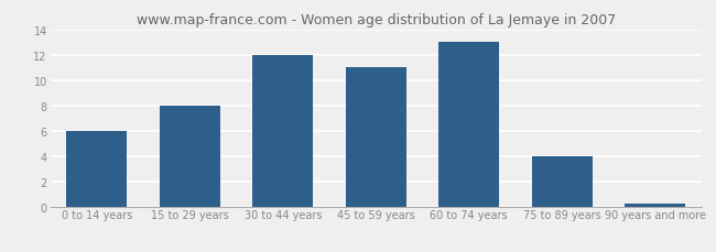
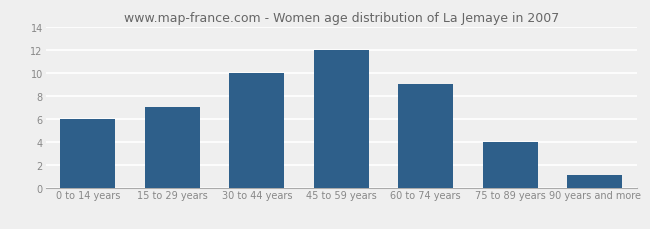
15 to 29 years: 8.0 -> 7.0
30 to 44 years: 12.0 -> 10.0
45 to 59 years: 11.0 -> 12.0
60 to 74 years: 13.0 -> 9.0
90 years and more: 0.2 -> 1.1
